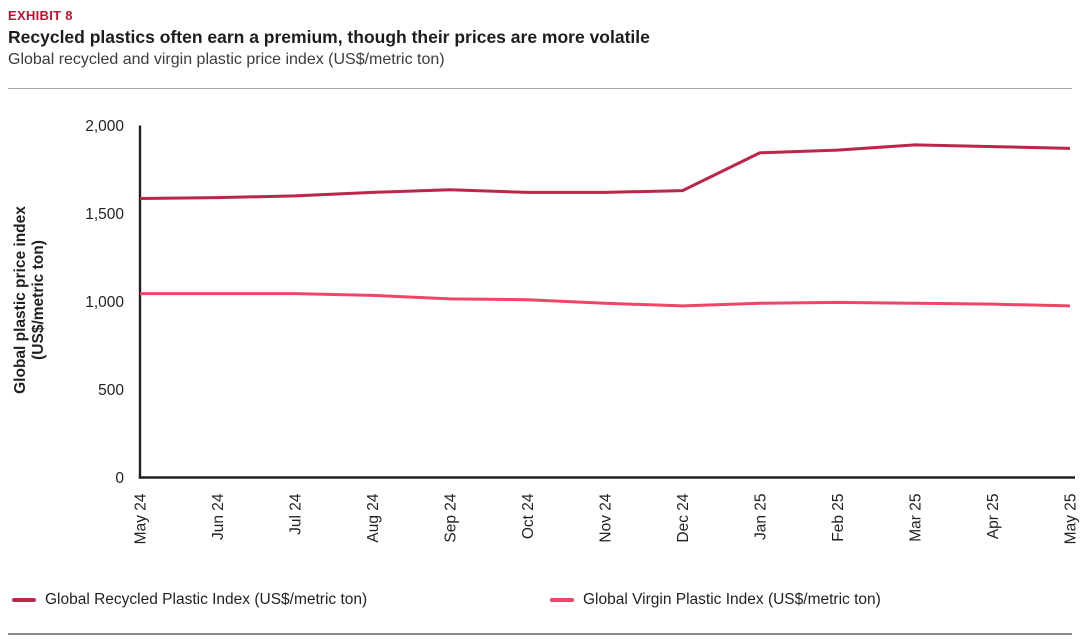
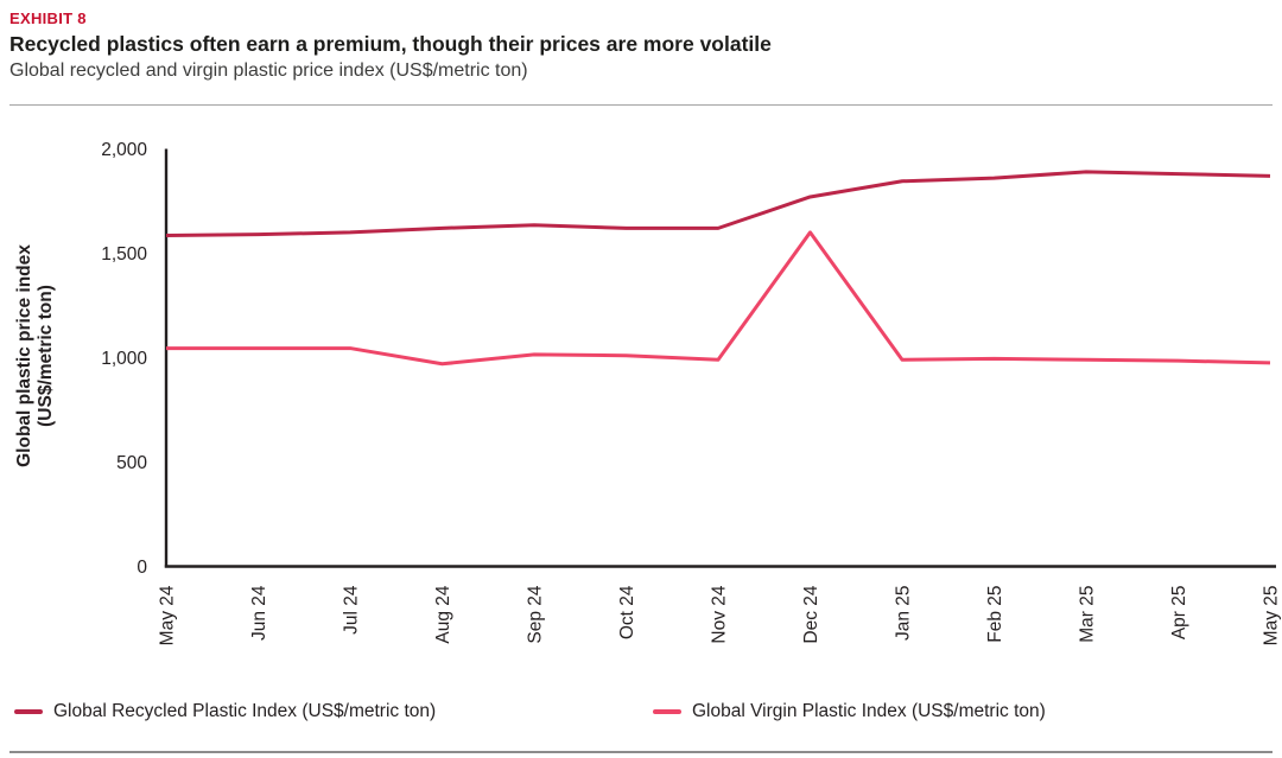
Global Virgin Plastic Index (US$/metric ton)/Aug 24: 1040 -> 970
Global Recycled Plastic Index (US$/metric ton)/Dec 24: 1630 -> 1770
Global Virgin Plastic Index (US$/metric ton)/Dec 24: 980 -> 1600
